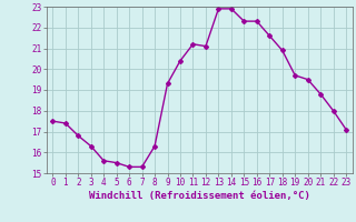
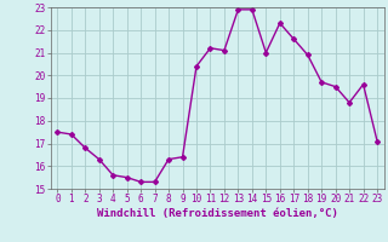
9: 19.3 -> 16.4
15: 22.3 -> 21.0
22: 18.0 -> 19.6
